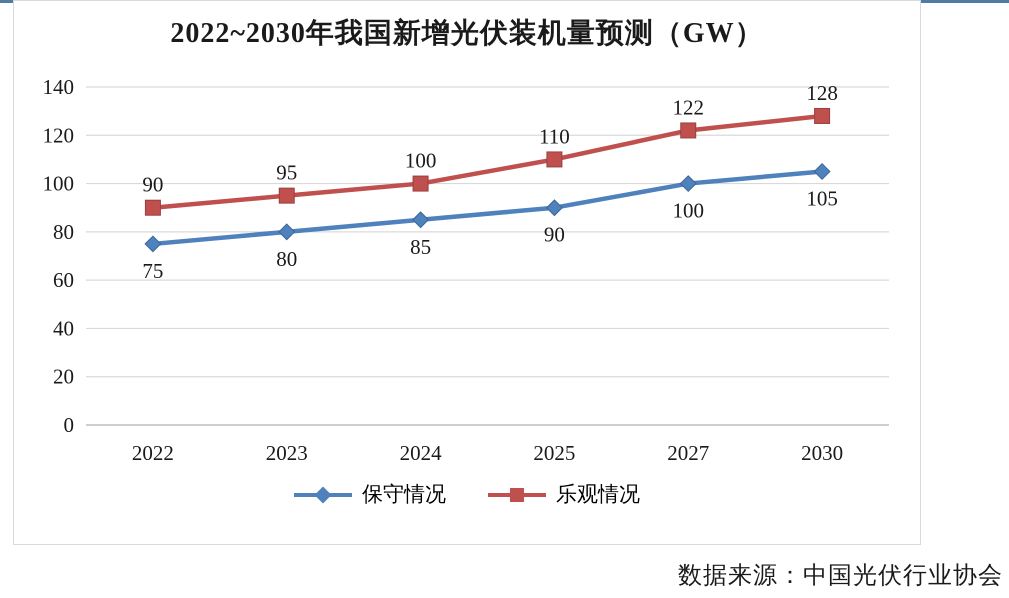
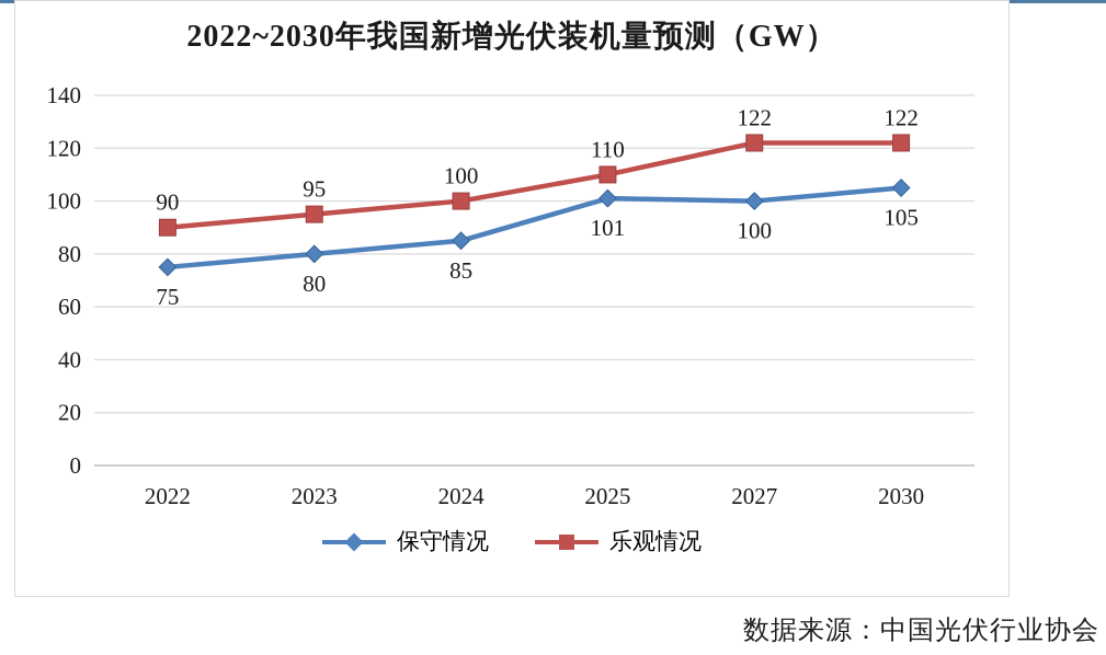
保守情况/2025: 90 -> 101
乐观情况/2030: 128 -> 122
